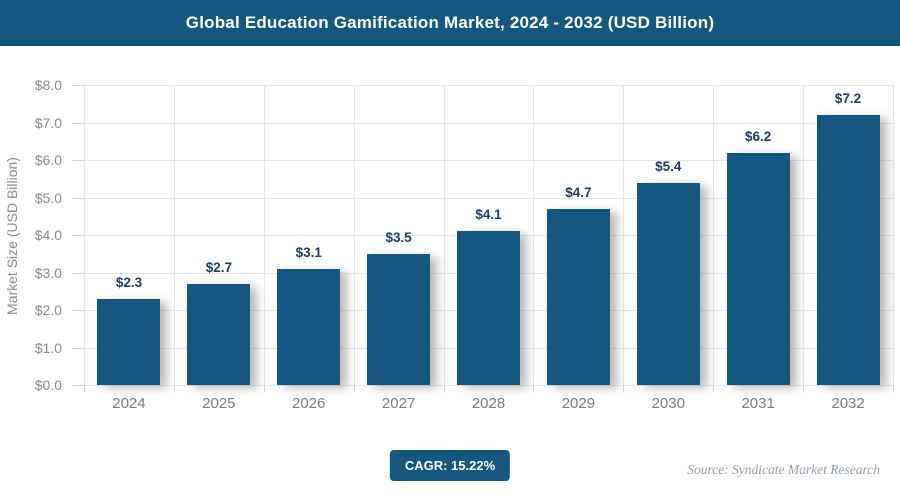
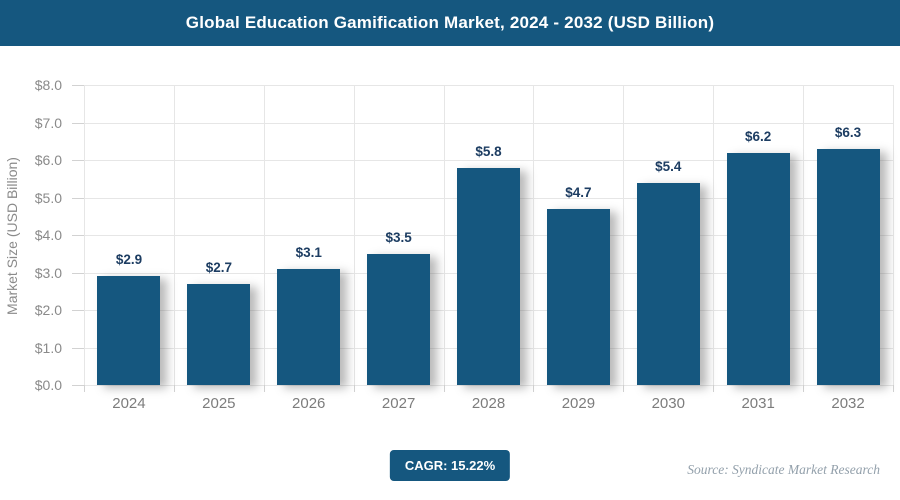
2024: $2.3 -> $2.9
2028: $4.1 -> $5.8
2032: $7.2 -> $6.3
